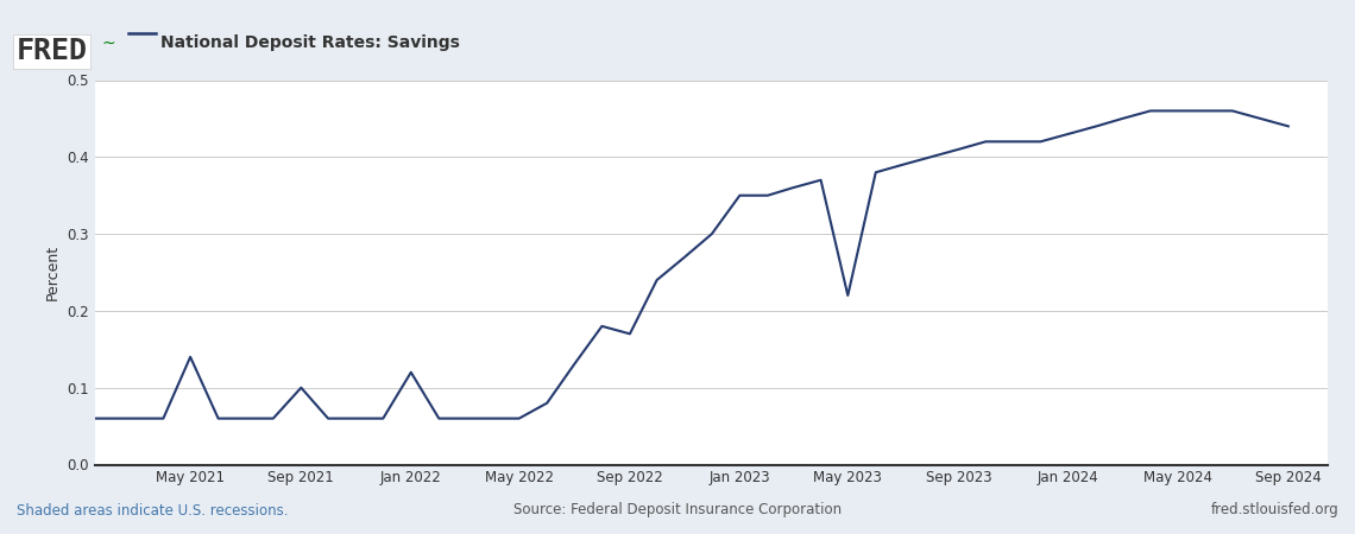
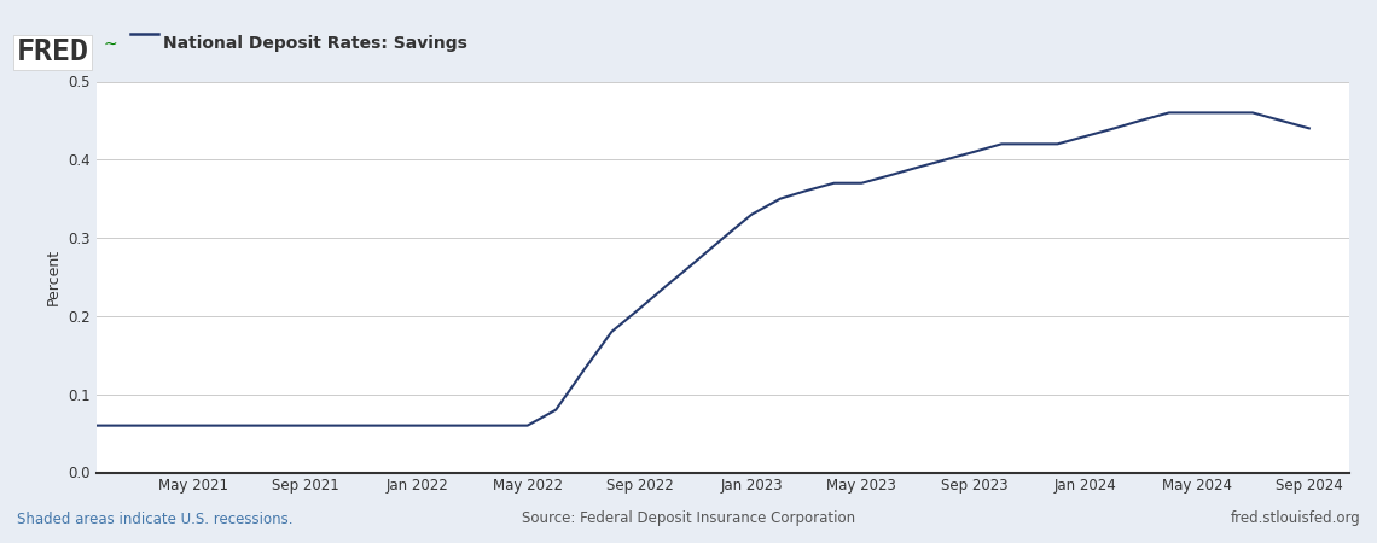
May 2021: 0.14 -> 0.06
Sep 2021: 0.10 -> 0.06
Jan 2022: 0.12 -> 0.06
Sep 2022: 0.17 -> 0.21
Jan 2023: 0.35 -> 0.33
May 2023: 0.22 -> 0.37
